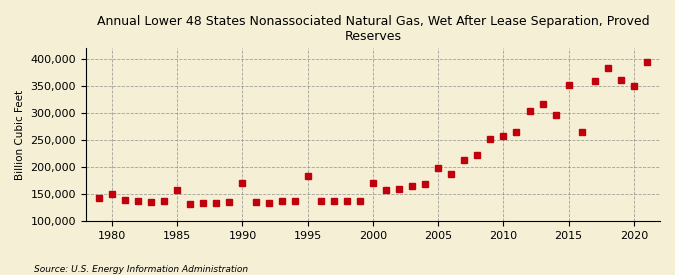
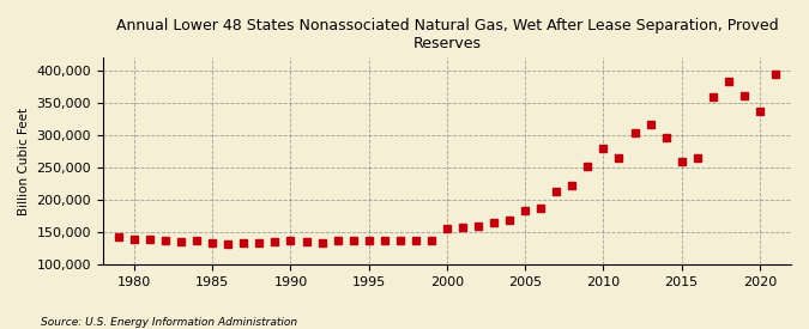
1980: 150,000 -> 139,000
1985: 158,000 -> 134,000
1990: 170,000 -> 138,000
1995: 184,000 -> 137,000
2000: 170,000 -> 155,000
2005: 198,000 -> 183,000
2010: 258,000 -> 280,000
2015: 352,000 -> 259,000
2020: 350,000 -> 337,000
